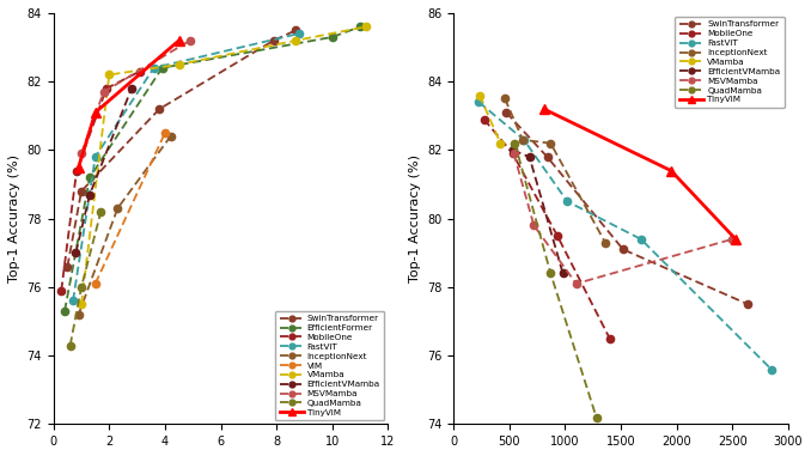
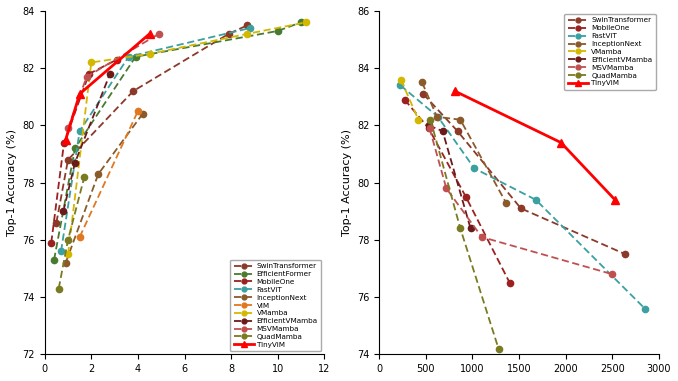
MSVMamba/2500: 79.4 -> 76.8
